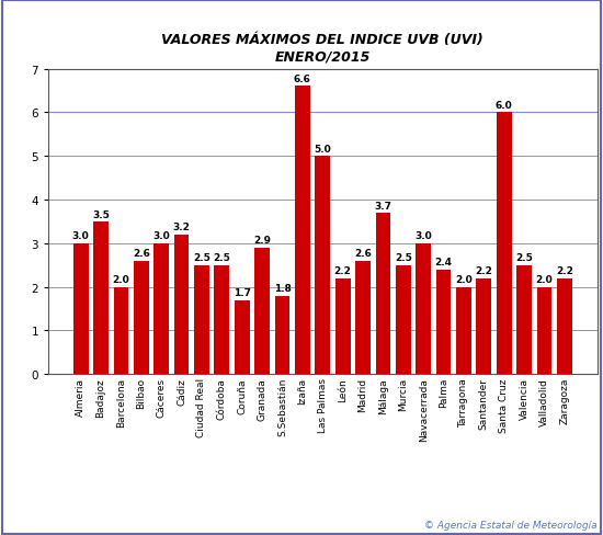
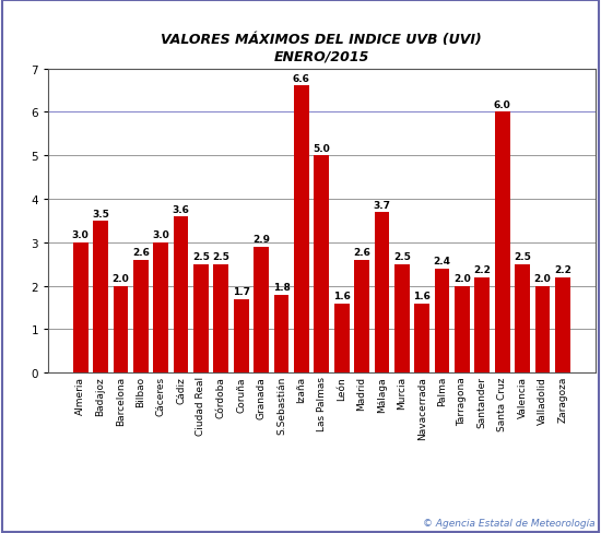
Cádiz: 3.2 -> 3.6
León: 2.2 -> 1.6
Navacerrada: 3.0 -> 1.6
